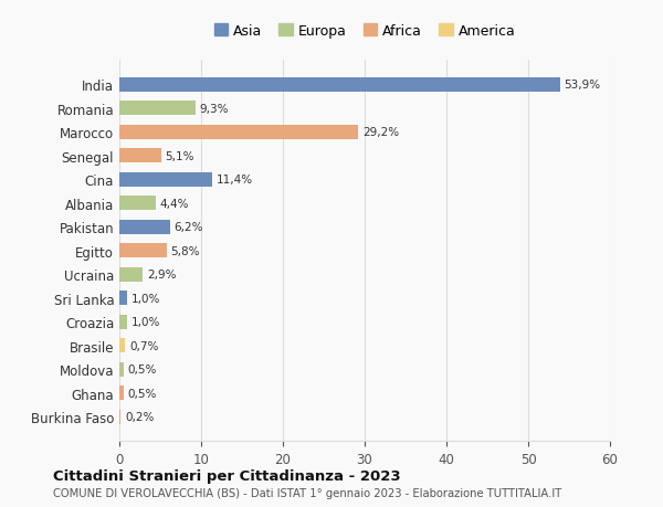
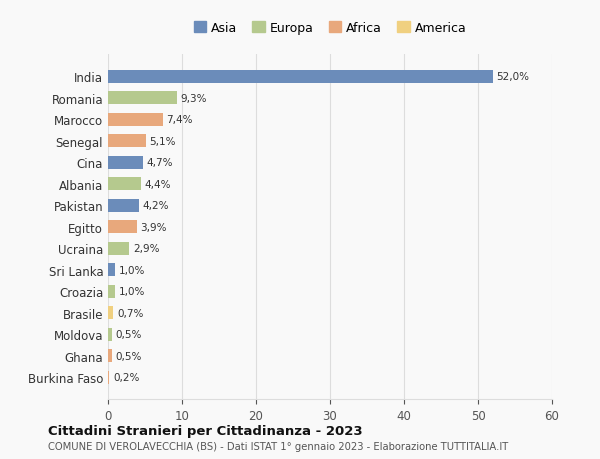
India: 53,9% -> 52,0%
Marocco: 29,2% -> 7,4%
Cina: 11,4% -> 4,7%
Pakistan: 6,2% -> 4,2%
Egitto: 5,8% -> 3,9%
